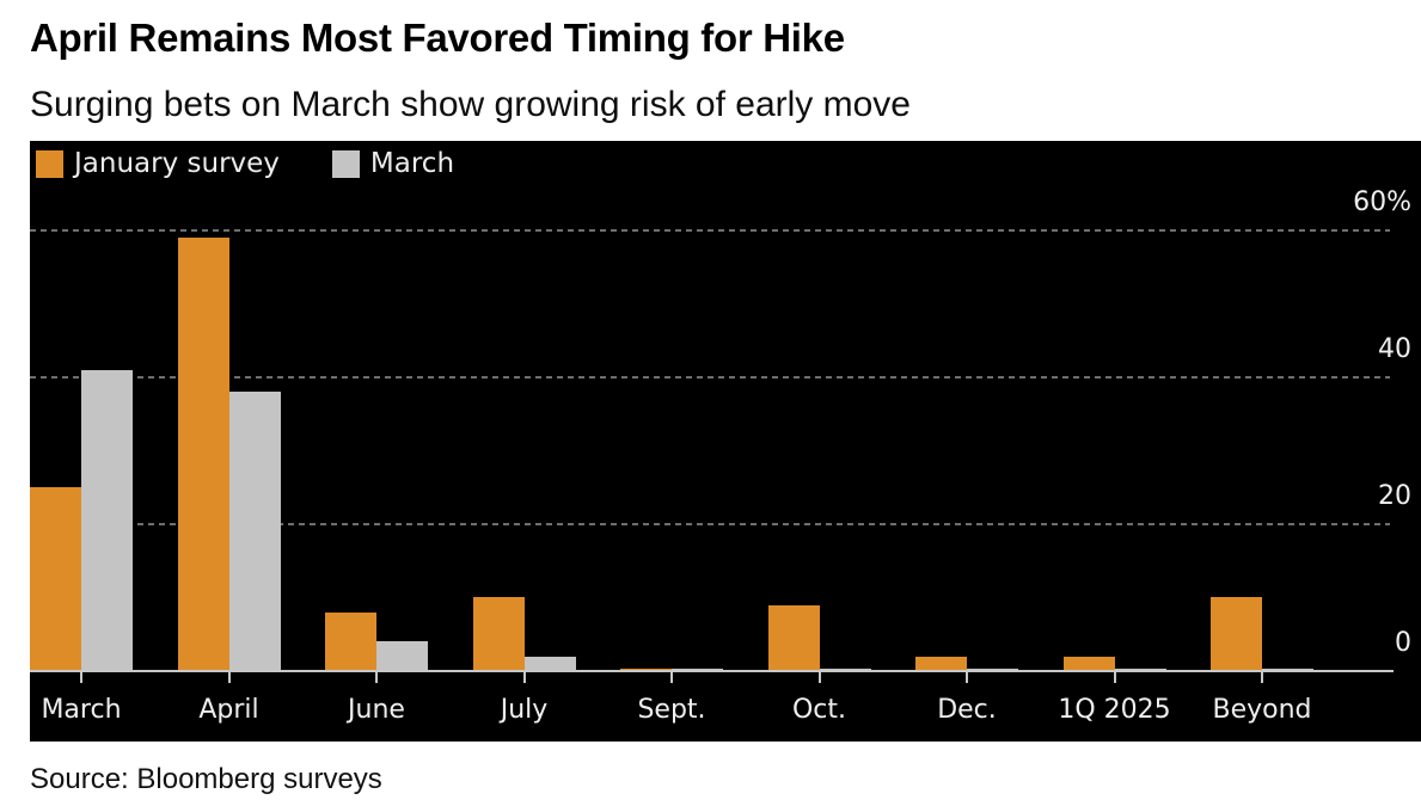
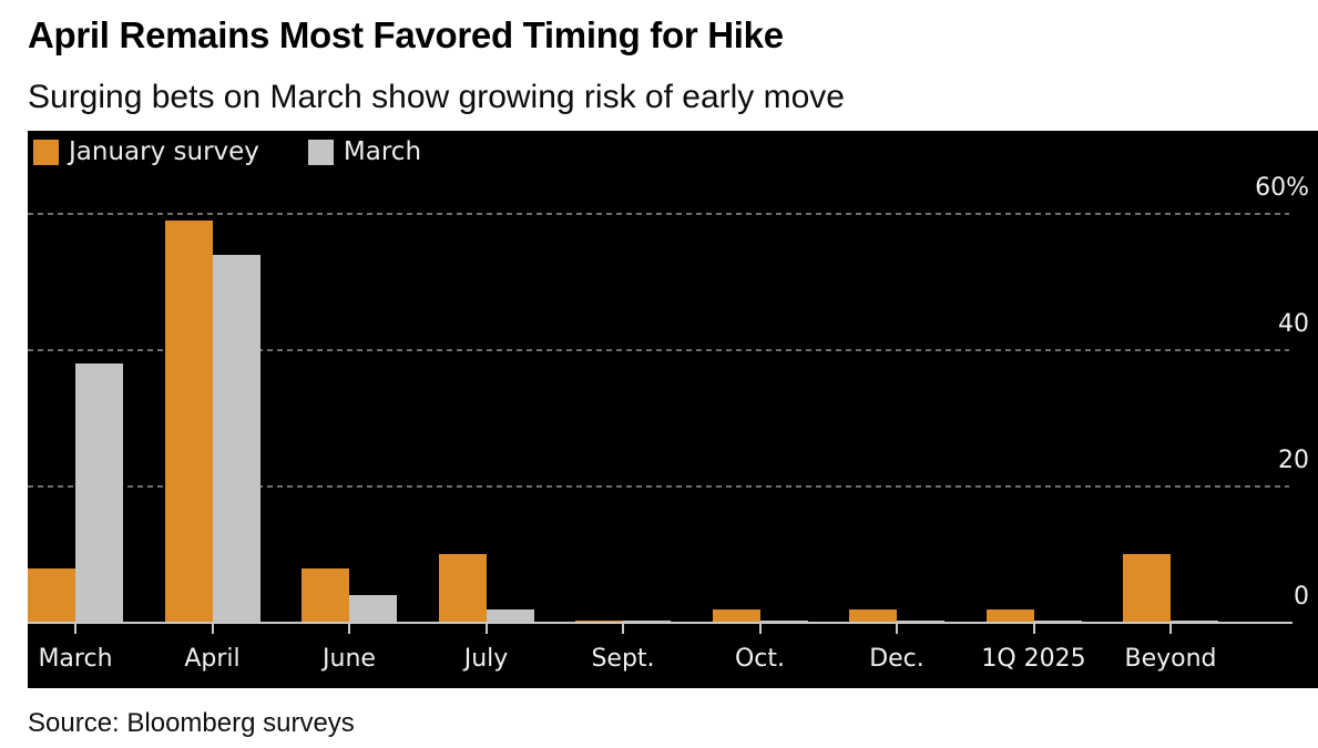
January survey/March: 25% -> 8%
March/March: 41% -> 38%
March/April: 38% -> 54%
January survey/Oct.: 9% -> 2%
